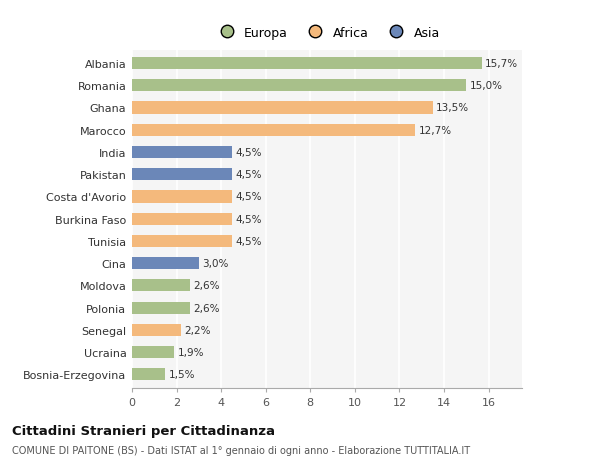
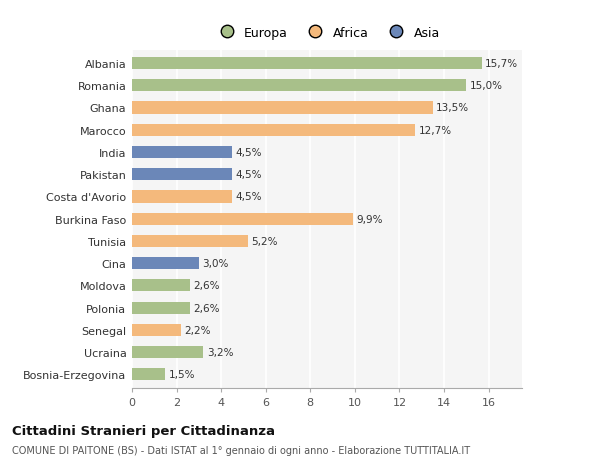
Burkina Faso: 4,5% -> 9,9%
Tunisia: 4,5% -> 5,2%
Ucraina: 1,9% -> 3,2%
